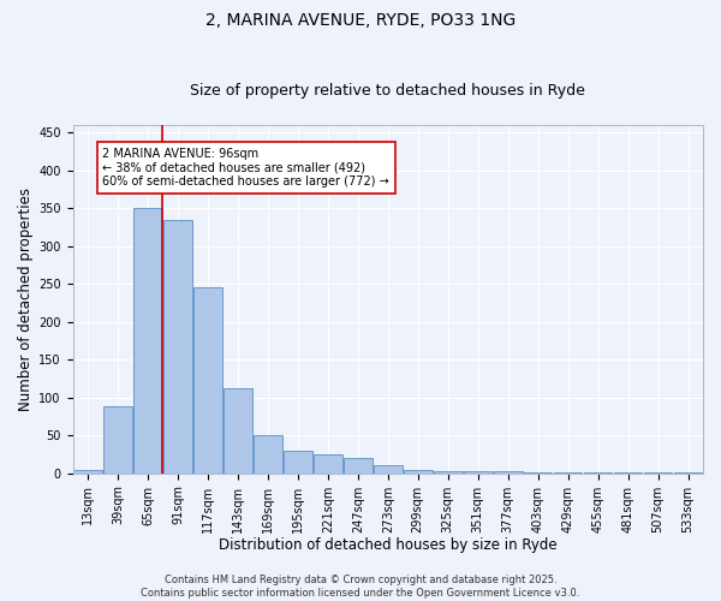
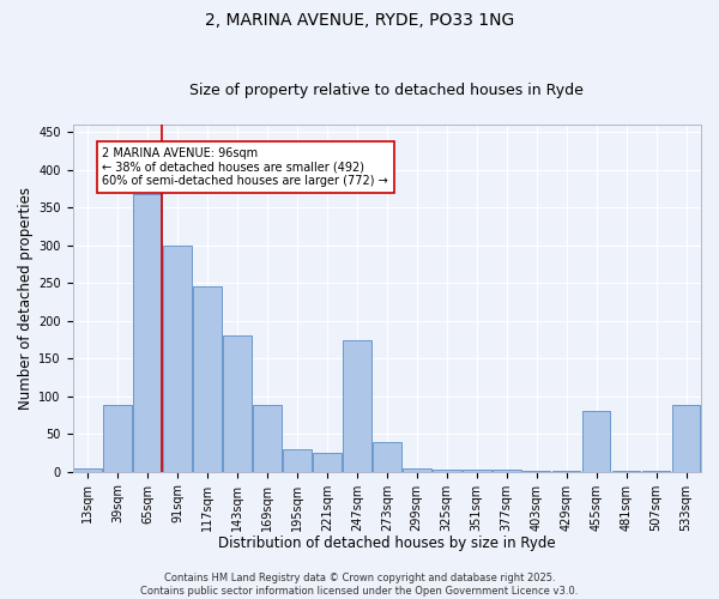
65sqm: 350 -> 368
91sqm: 335 -> 300
143sqm: 113 -> 180
169sqm: 50 -> 88
247sqm: 20 -> 174
273sqm: 10 -> 40
455sqm: 1 -> 80
533sqm: 1 -> 88
